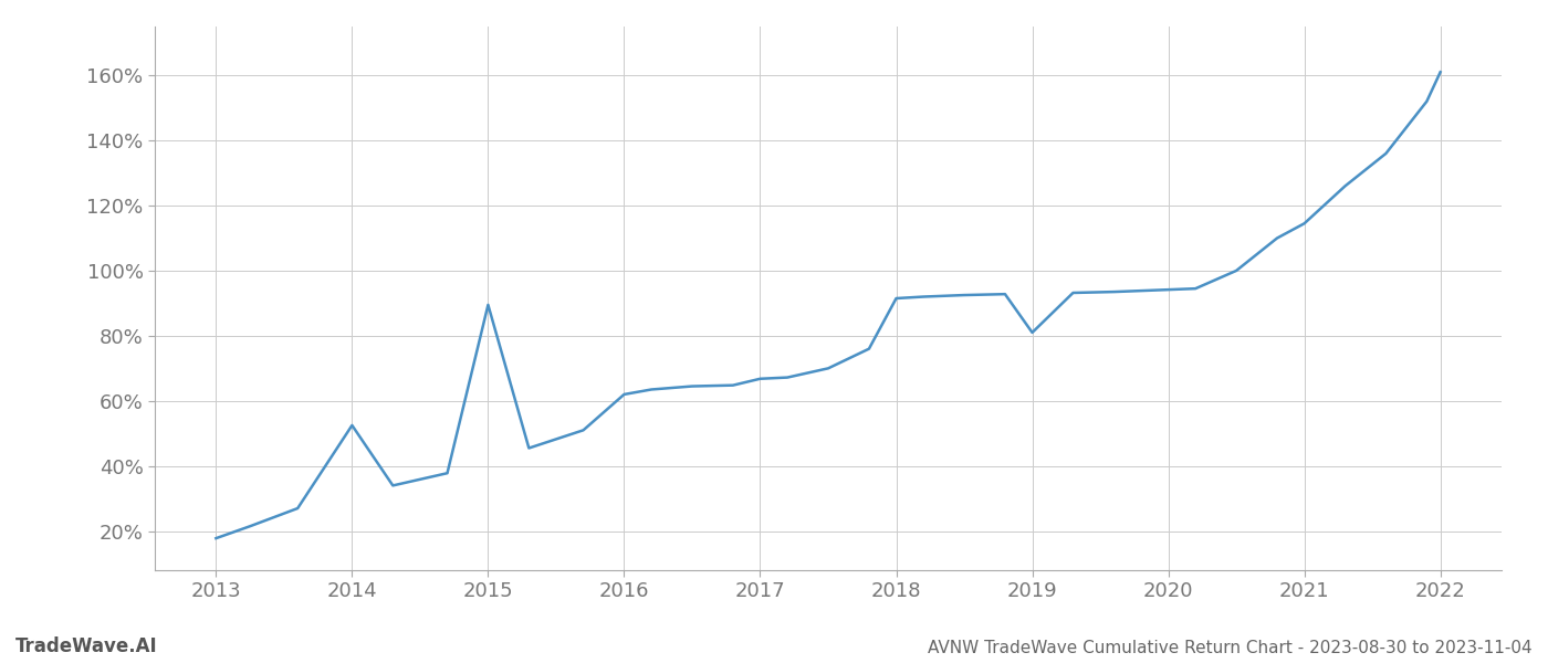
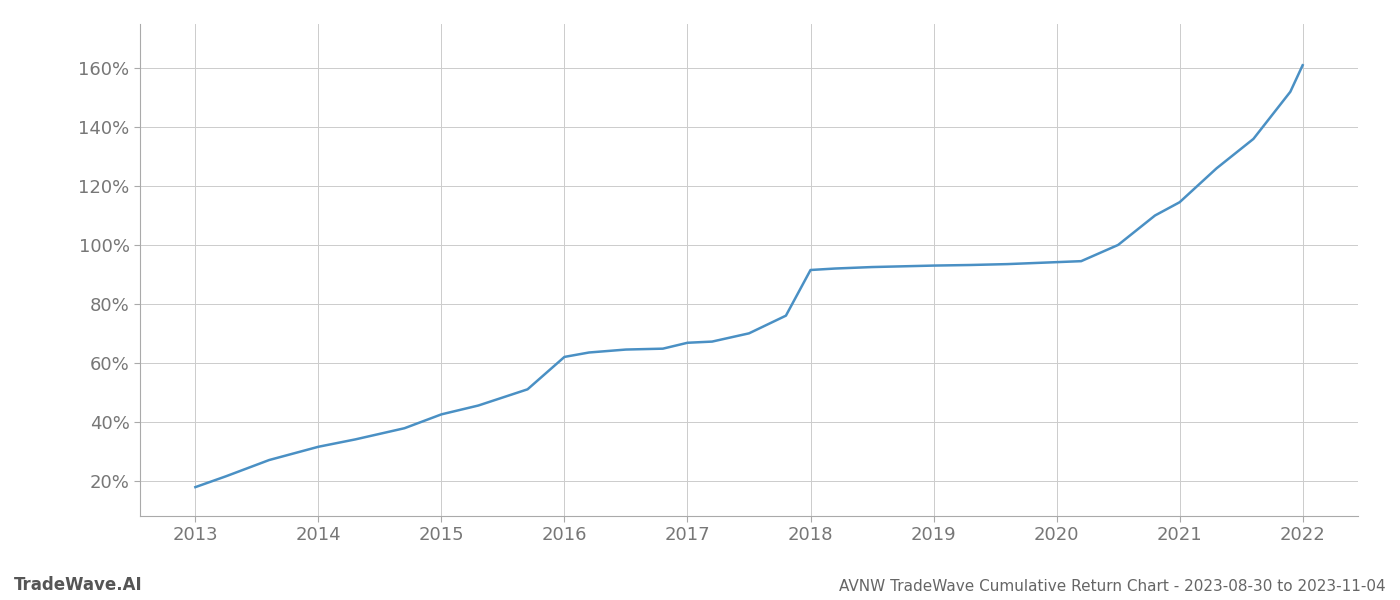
2014: 52.5% -> 31.5%
2015: 89.5% -> 42.5%
2019: 81.0% -> 93.0%
